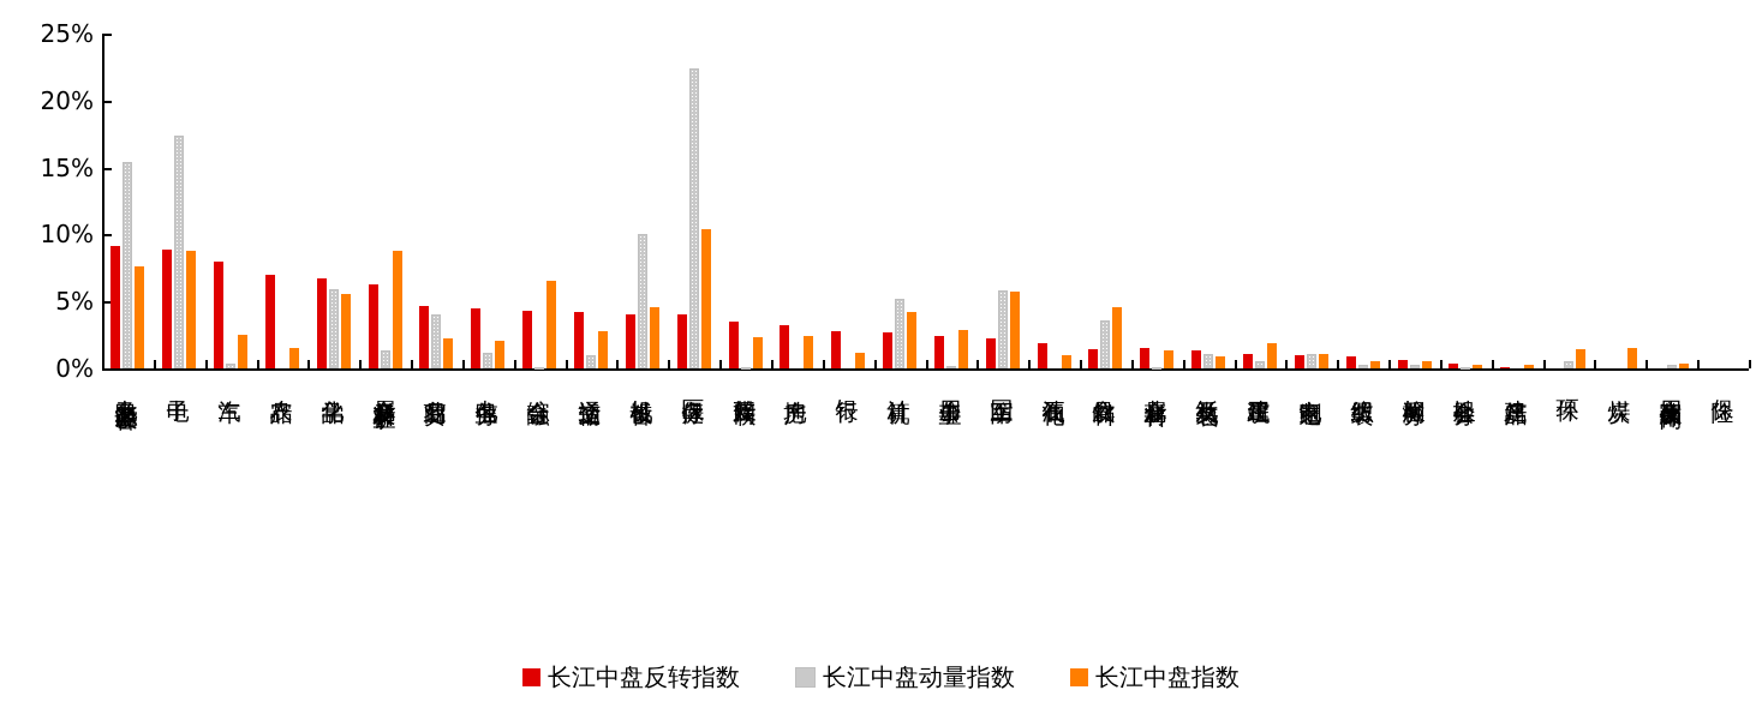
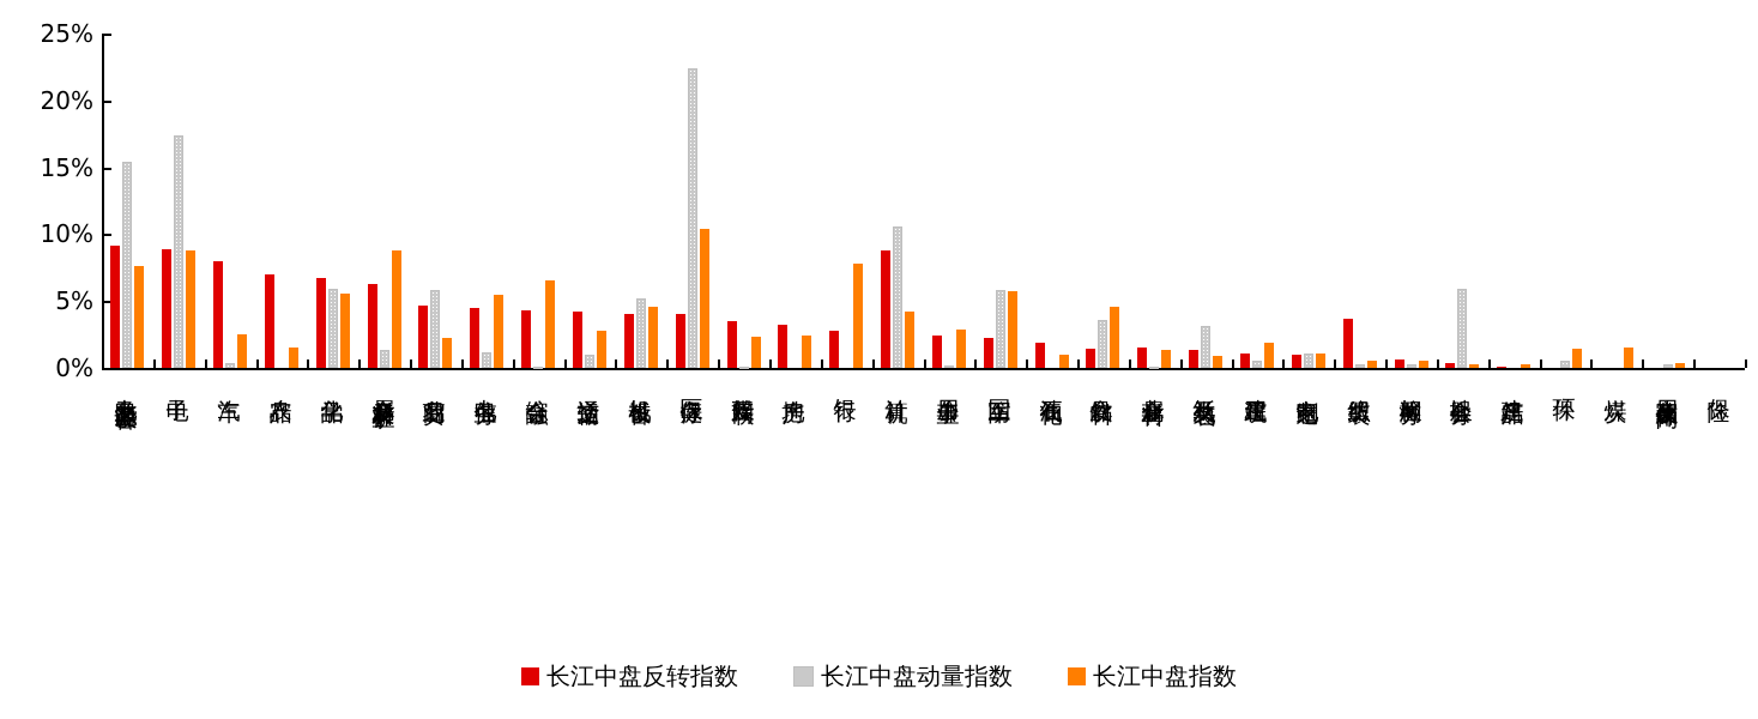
长江中盘动量指数/商业贸易: 4.0% -> 5.8%
长江中盘指数/电信业务: 2.1% -> 5.5%
长江中盘动量指数/机械设备: 10.0% -> 5.2%
长江中盘指数/银行: 1.2% -> 7.8%
长江中盘反转指数/计算机: 2.7% -> 8.8%
长江中盘动量指数/计算机: 5.2% -> 10.6%
长江中盘动量指数/纸类及包装: 1.1% -> 3.1%
长江中盘反转指数/纺织服装: 0.9% -> 3.7%
长江中盘动量指数/社会服务: 0.1% -> 5.9%
